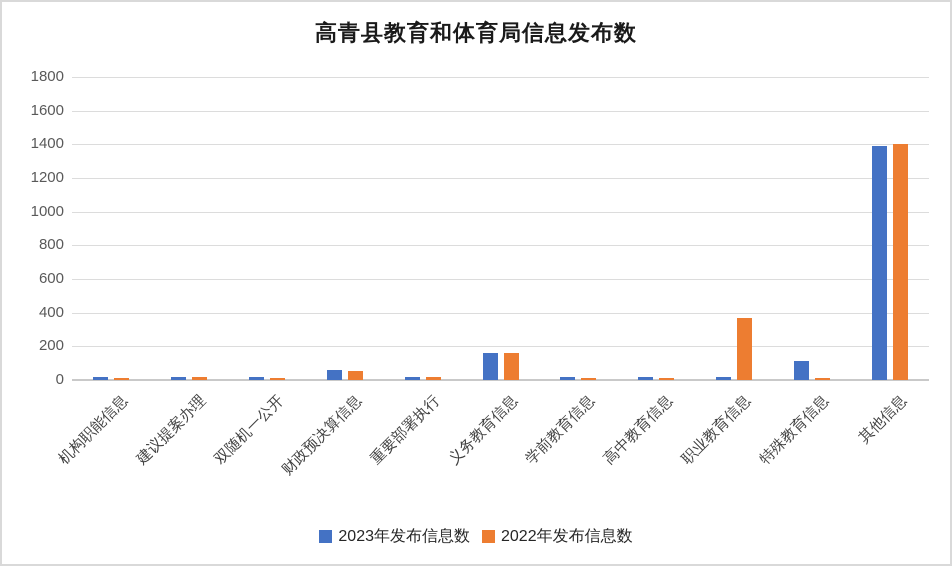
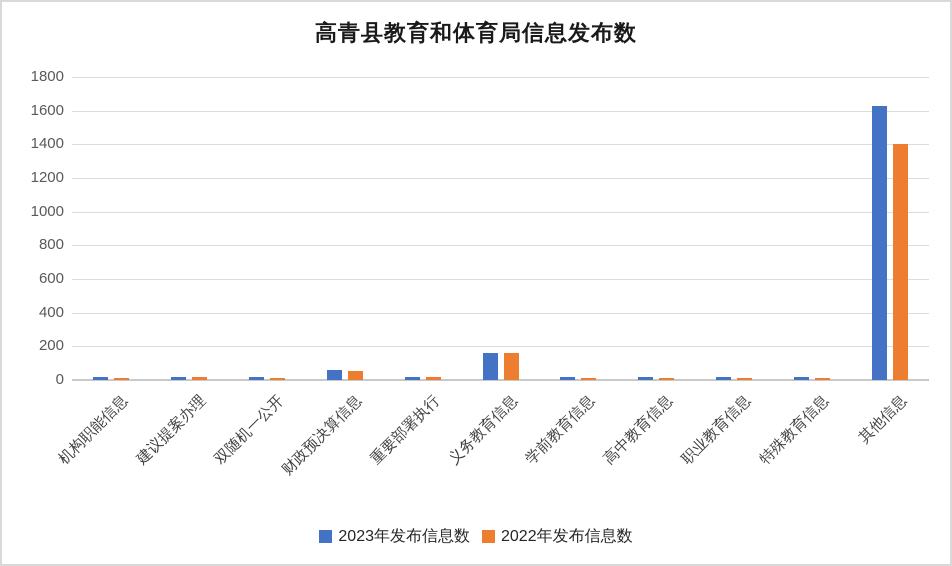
2022年发布信息数/职业教育信息: 370 -> 10
2023年发布信息数/特殊教育信息: 110 -> 20
2023年发布信息数/其他信息: 1390 -> 1630
